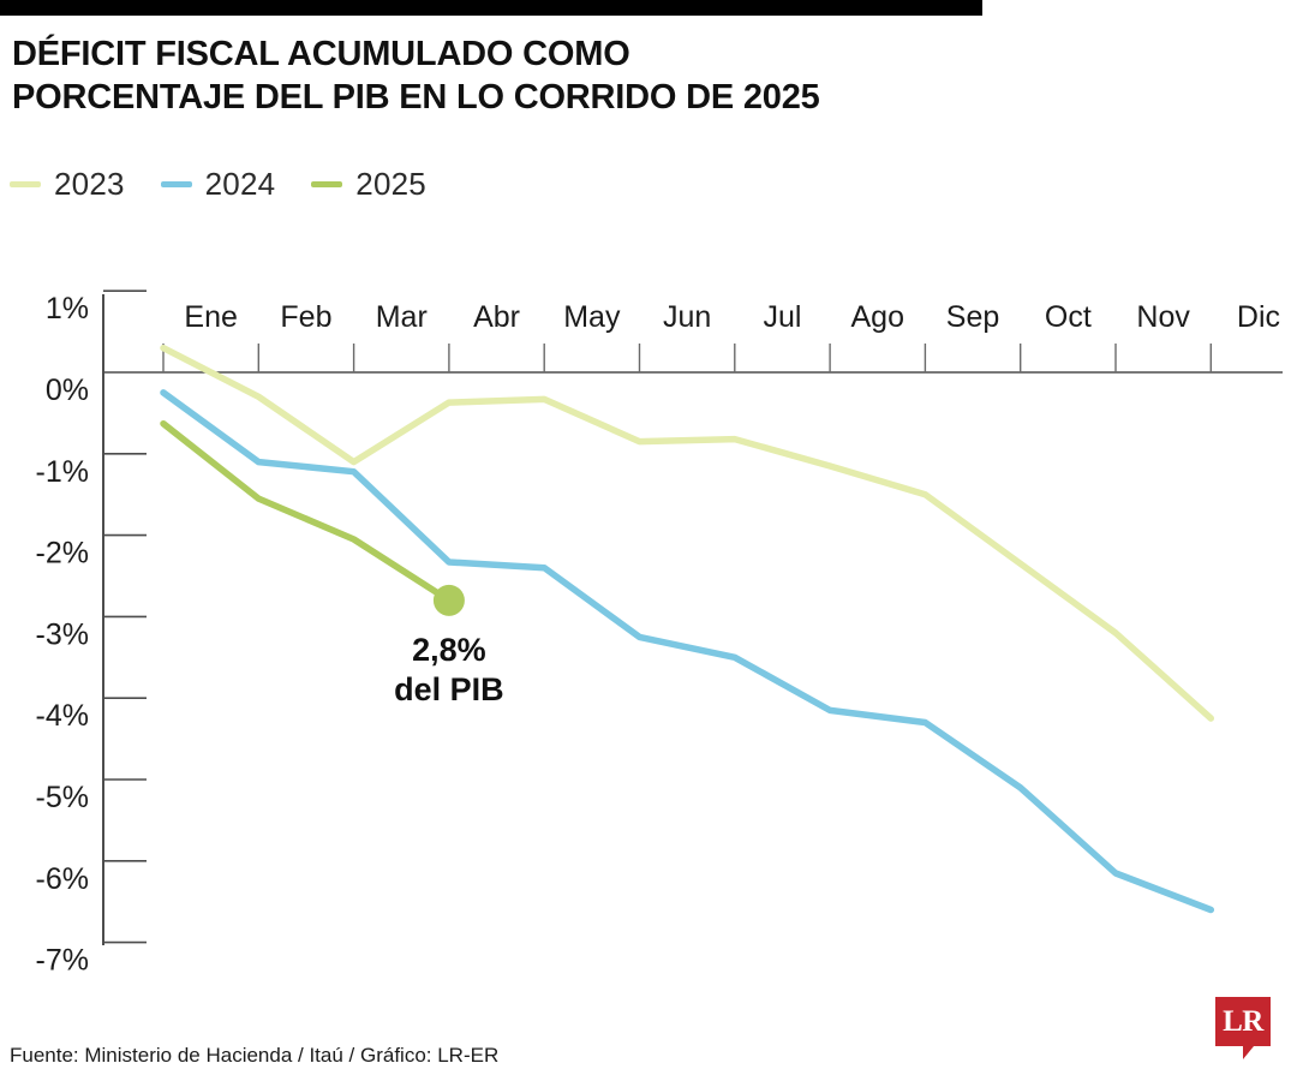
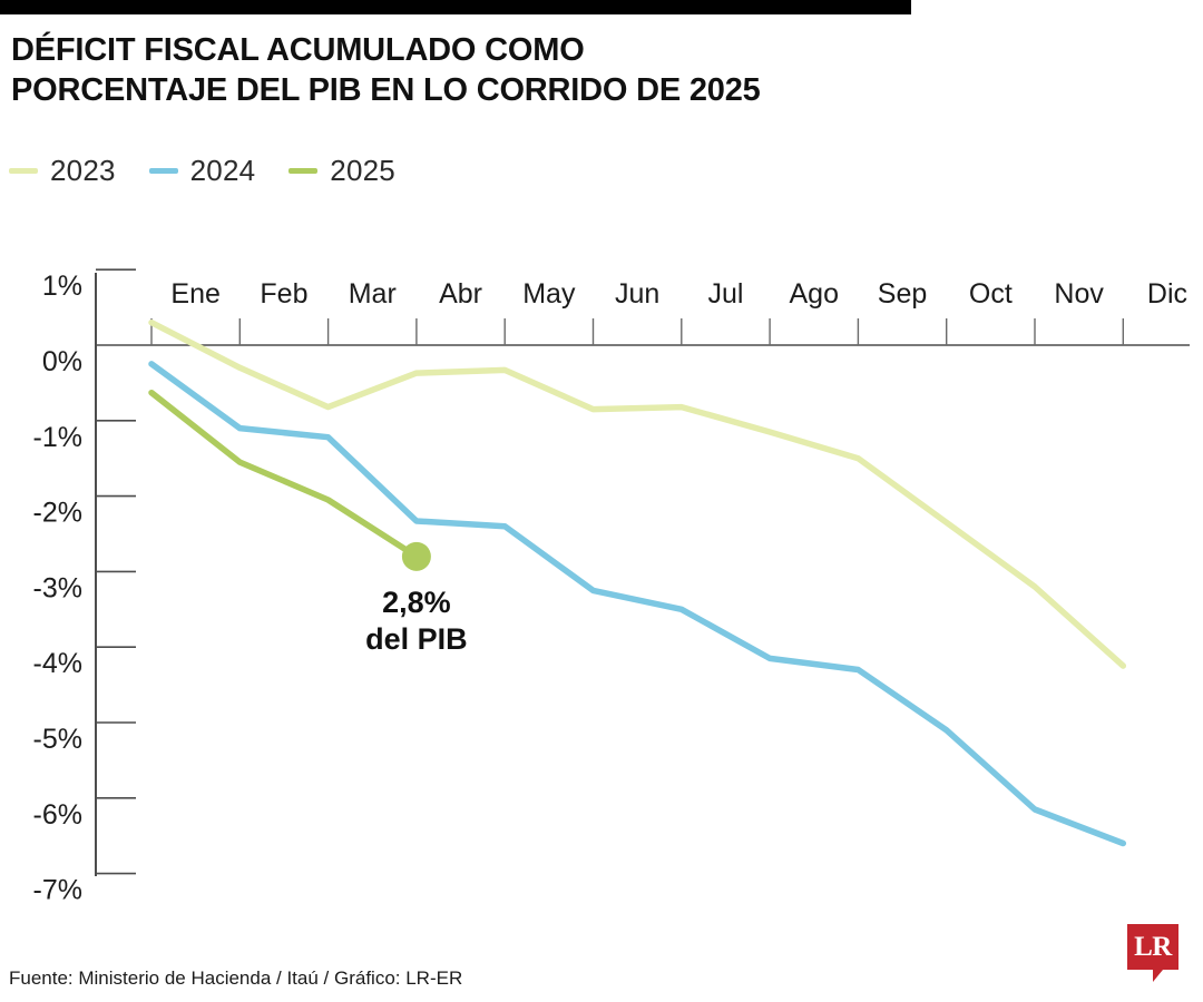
2023/Mar: -1.1% -> -0.8%
